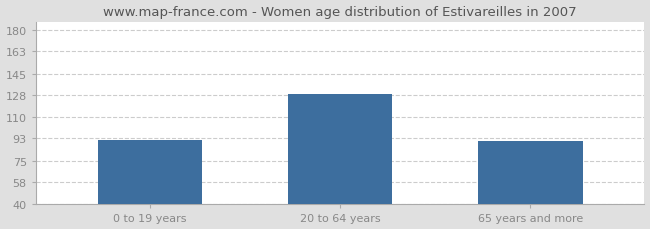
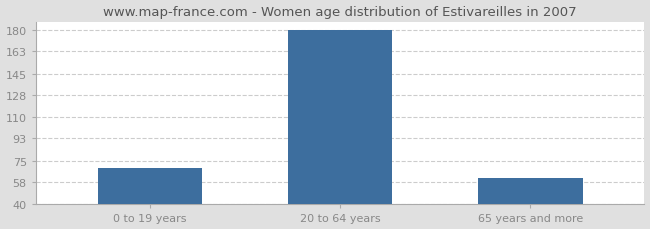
0 to 19 years: 92 -> 69
20 to 64 years: 129 -> 180
65 years and more: 91 -> 61
